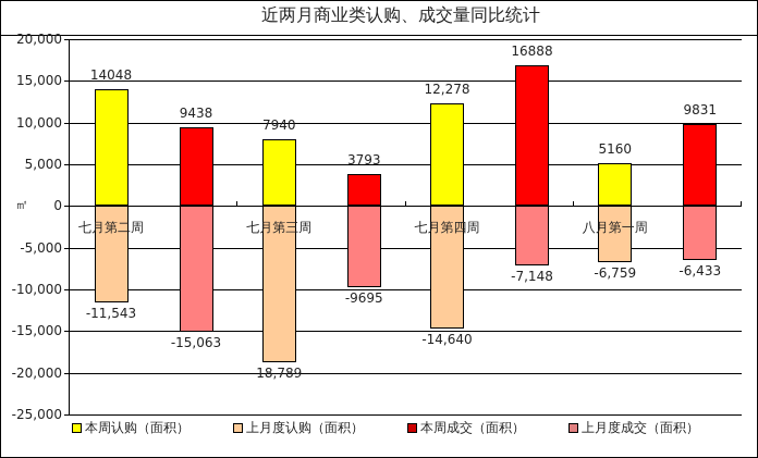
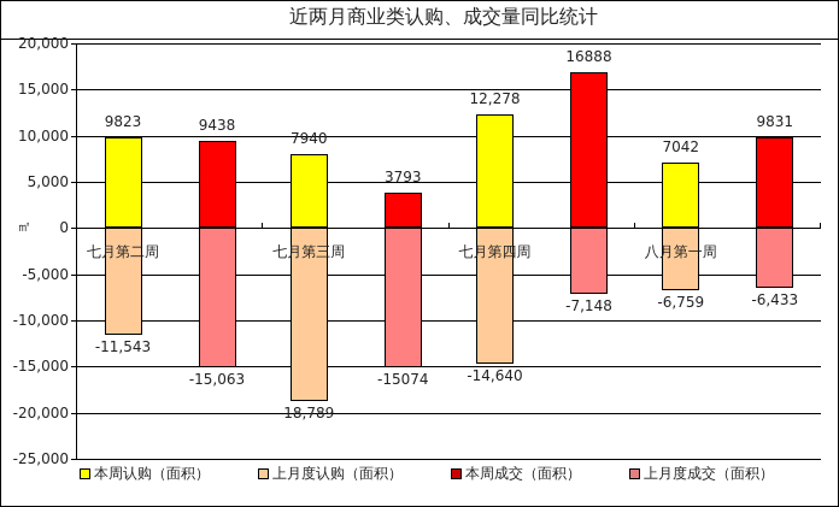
本周认购（面积）/七月第二周: 14048 -> 9823
上月度成交（面积）/七月第三周: -9695 -> -15074
本周认购（面积）/八月第一周: 5160 -> 7042
